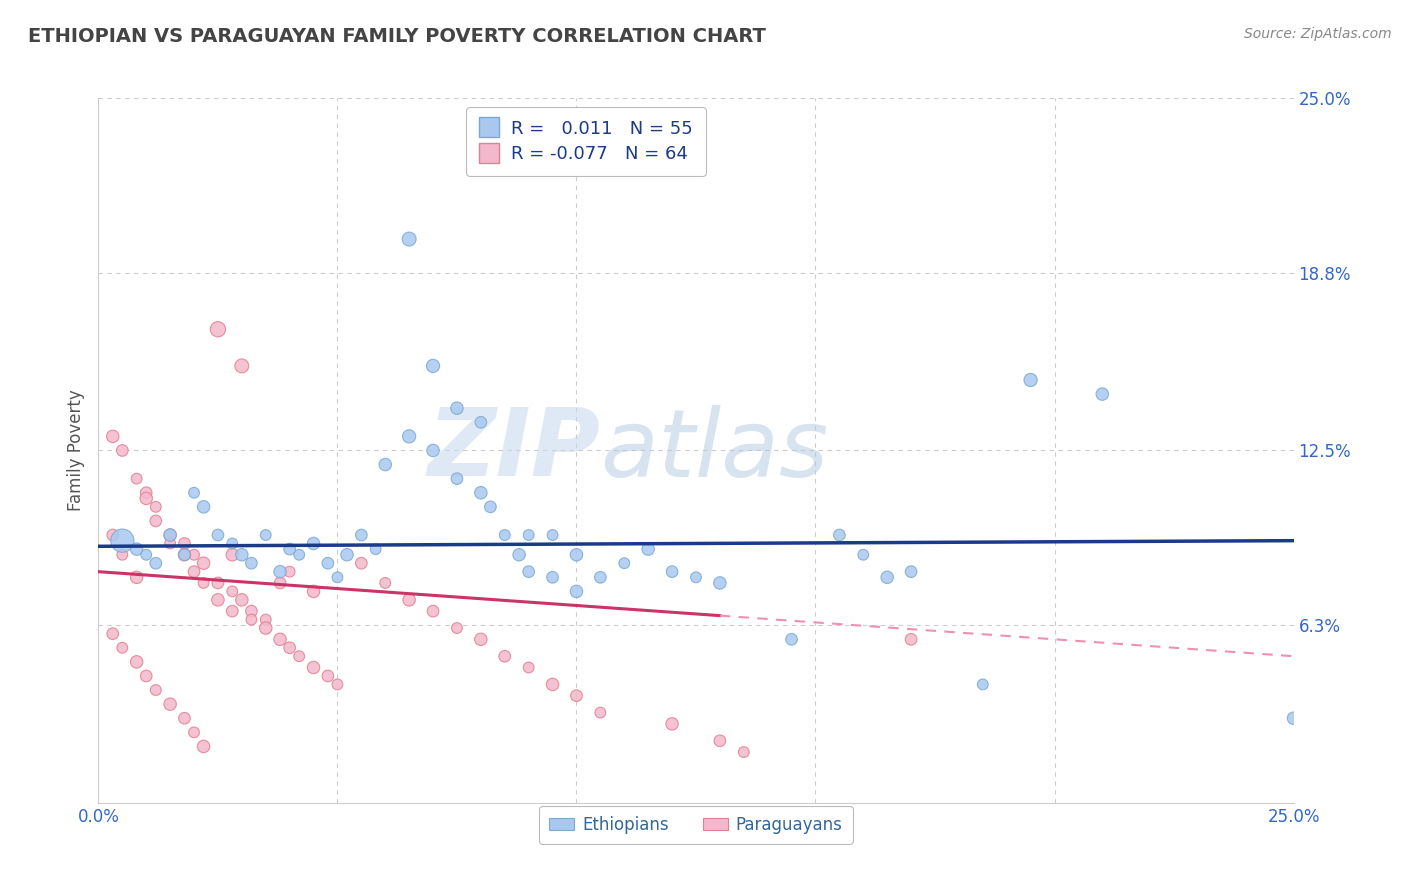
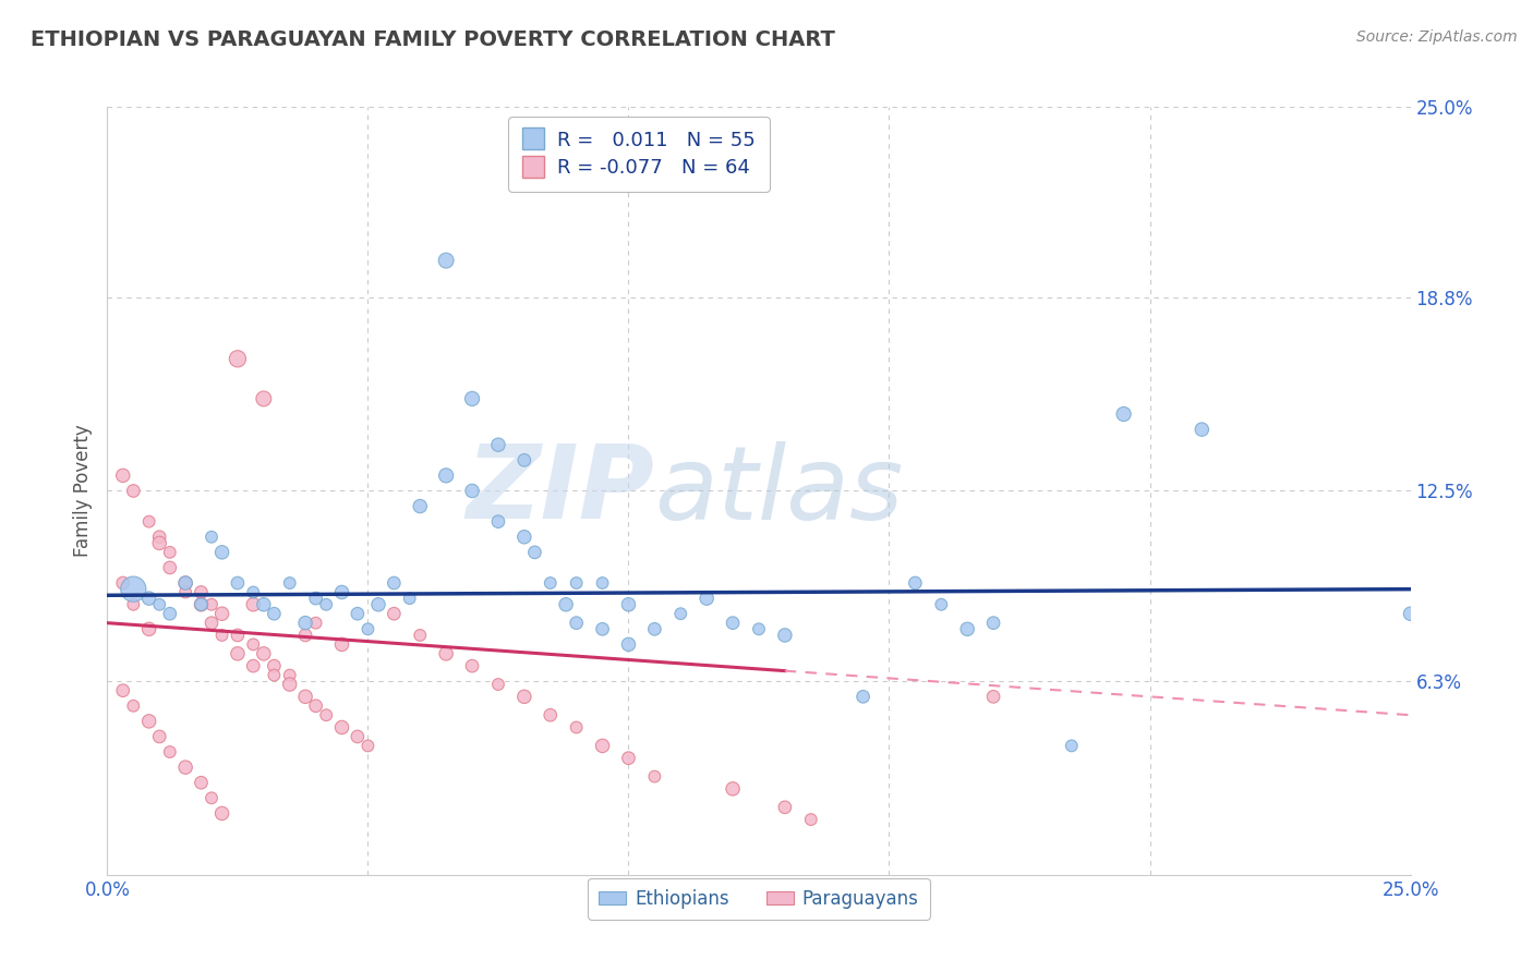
Ethiopians/25.0%: 3.0% -> 8.5%
